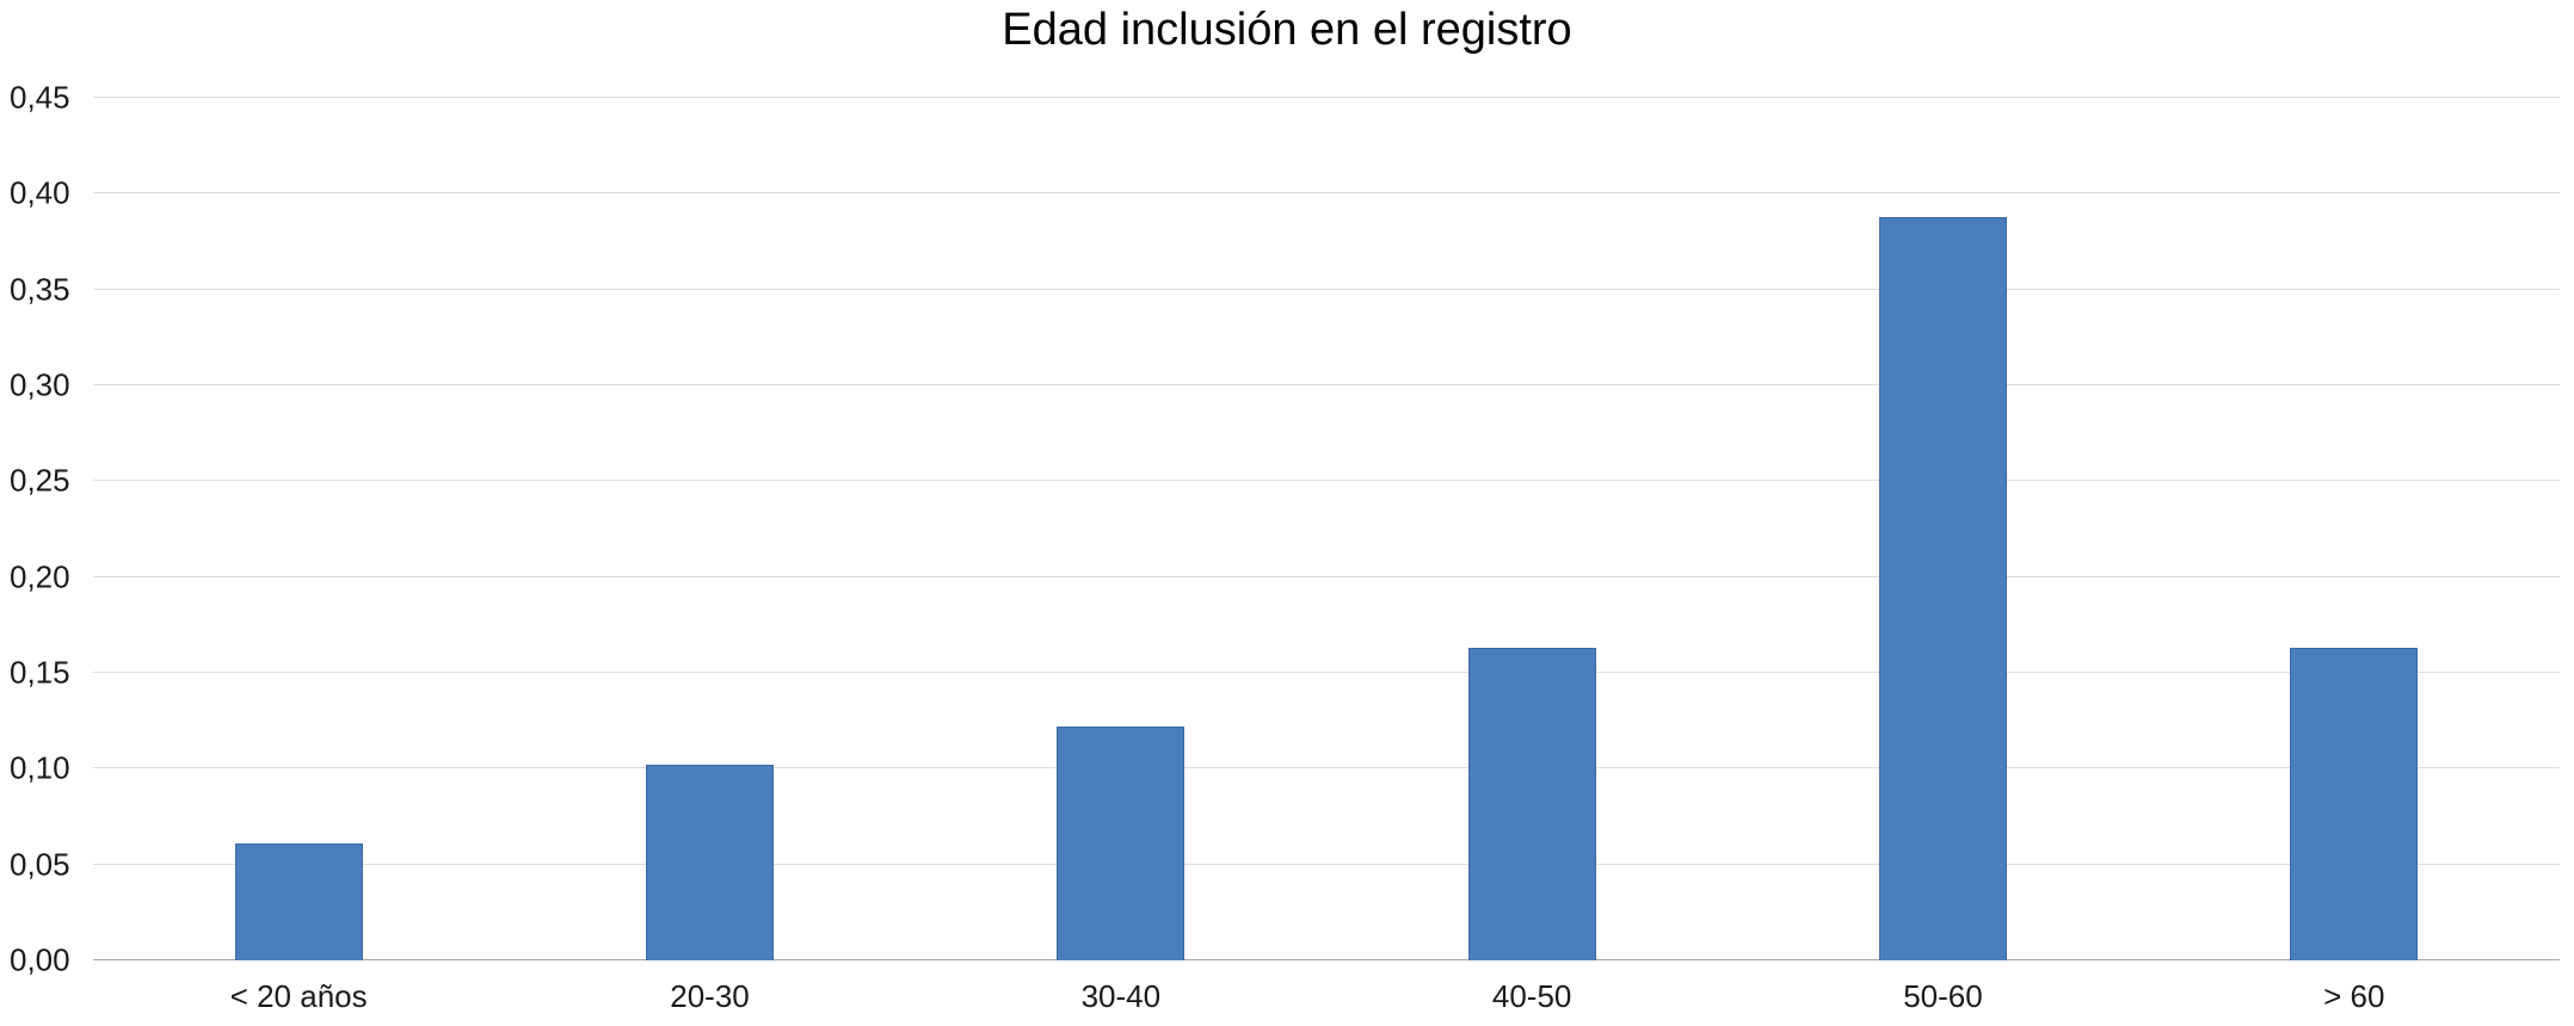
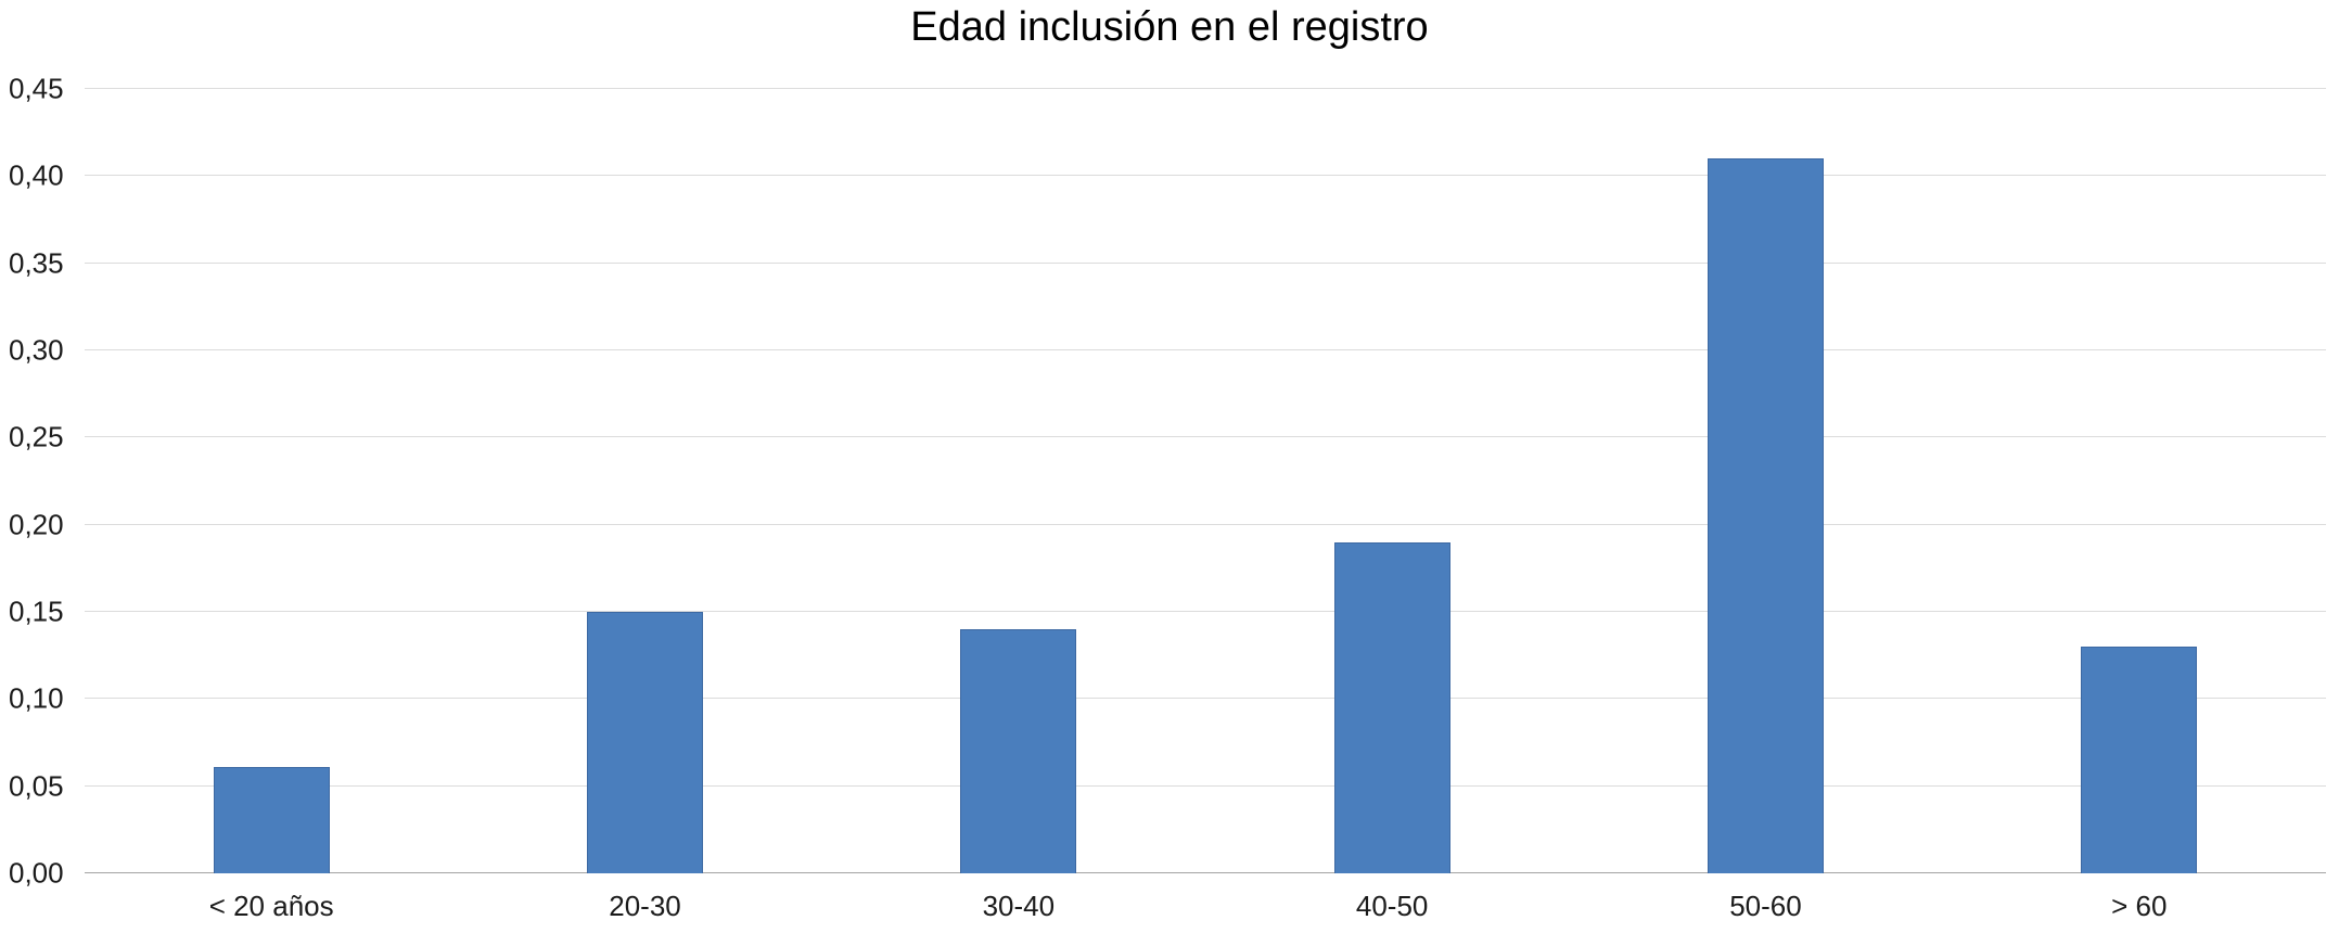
20-30: 0,10 -> 0,15
30-40: 0,12 -> 0,14
40-50: 0,16 -> 0,19
50-60: 0,39 -> 0,41
> 60: 0,16 -> 0,13
